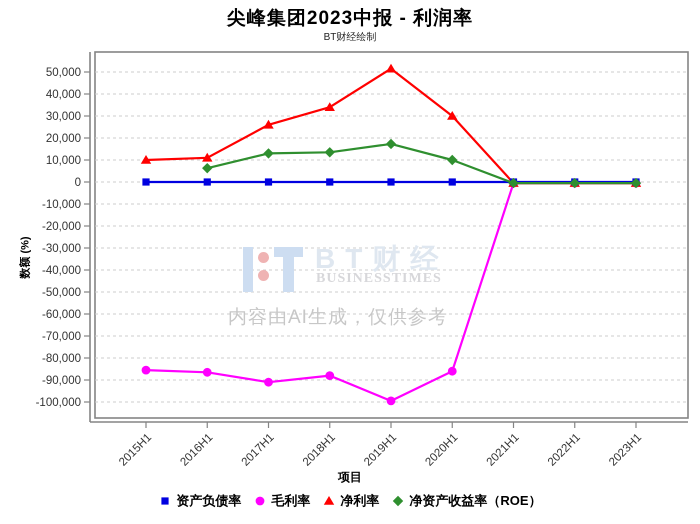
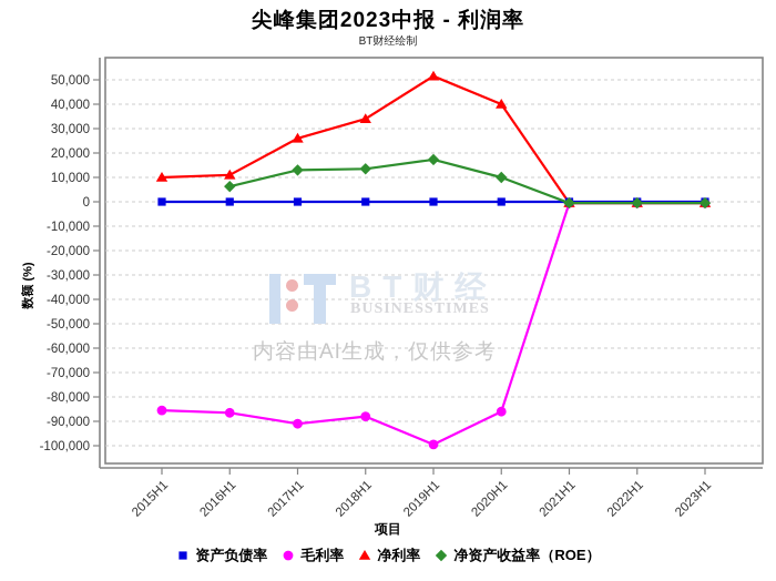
净利率/2020H1: 30000 -> 40000
